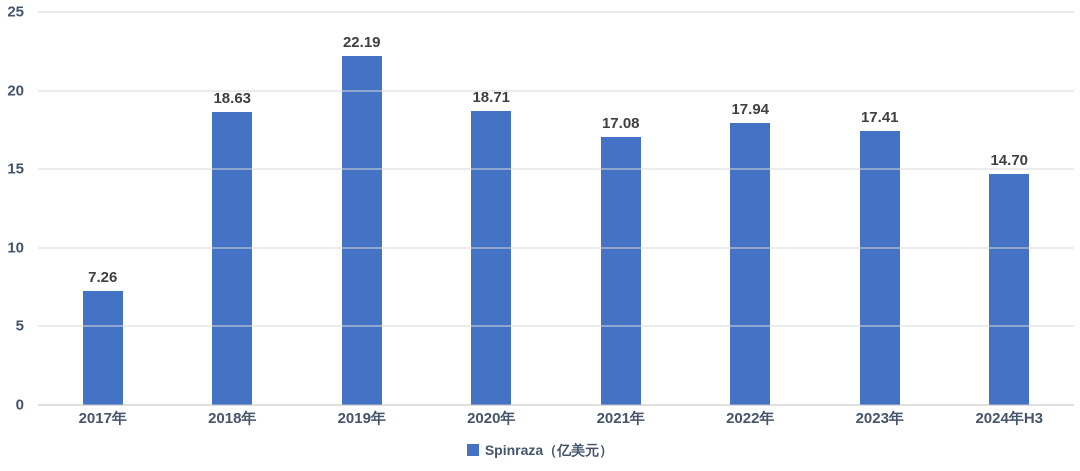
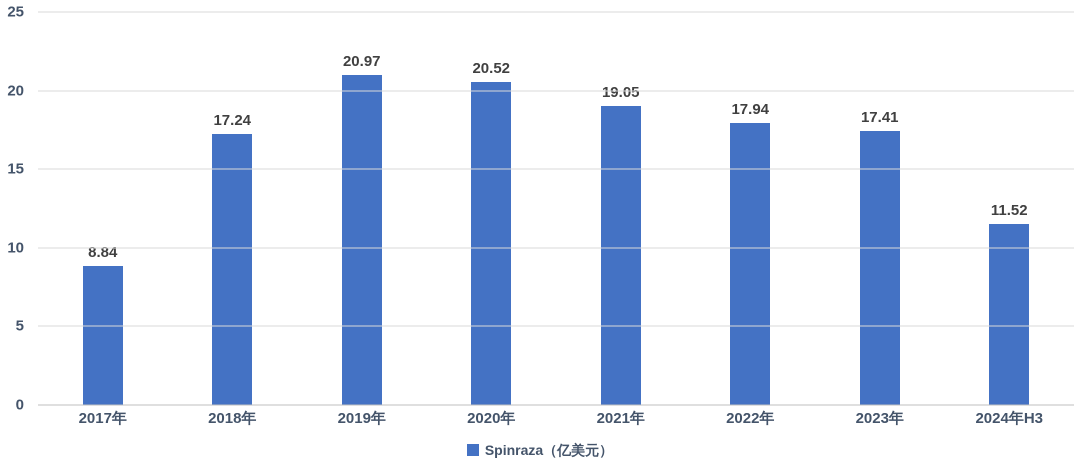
2017年: 7.26 -> 8.84
2018年: 18.63 -> 17.24
2019年: 22.19 -> 20.97
2020年: 18.71 -> 20.52
2021年: 17.08 -> 19.05
2024年H3: 14.70 -> 11.52
